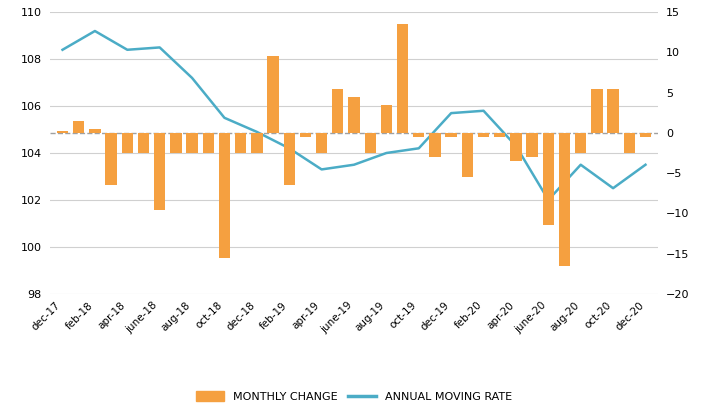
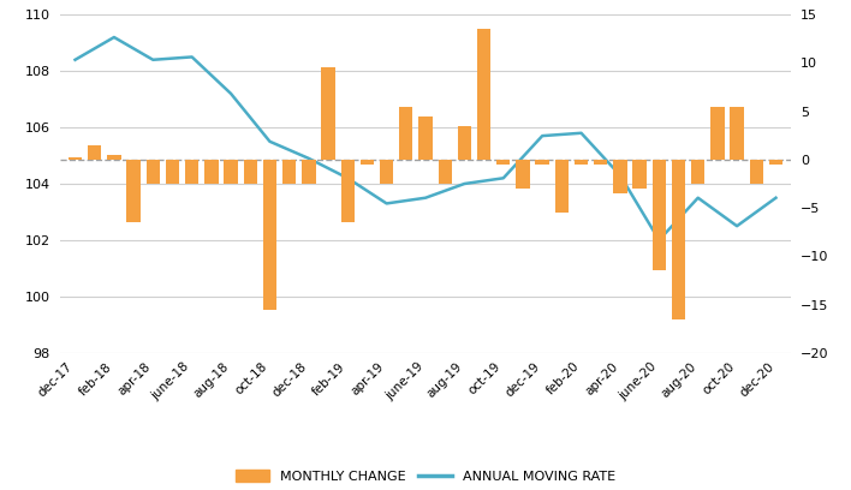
MONTHLY CHANGE/june-18: -9.6 -> -2.5
